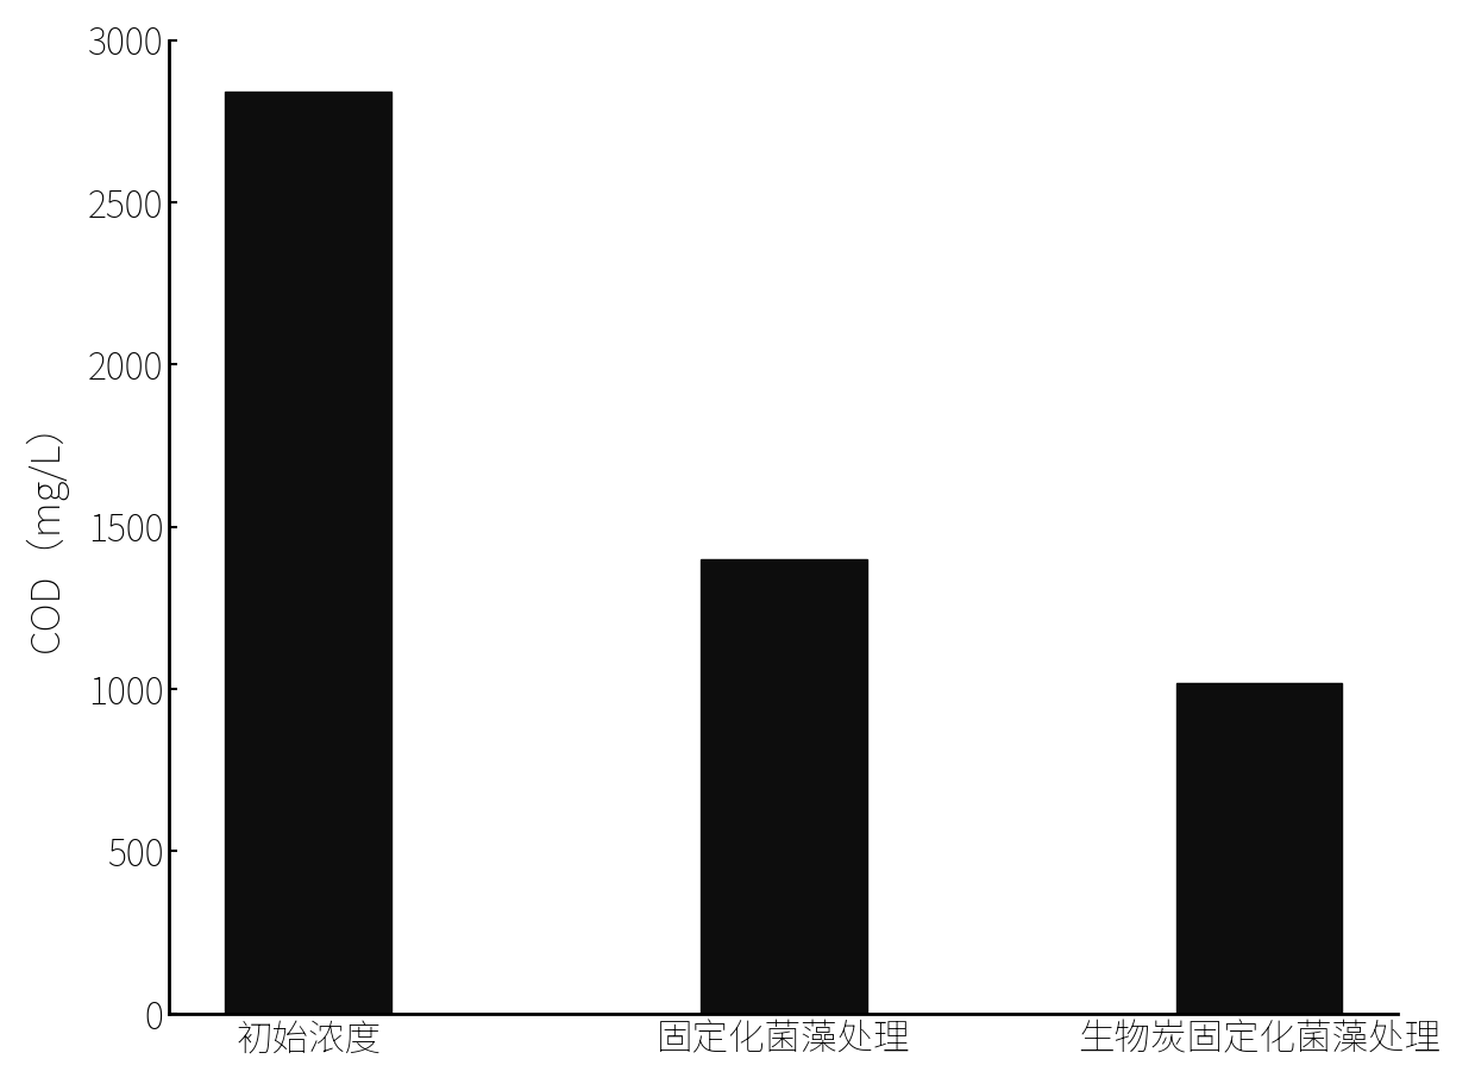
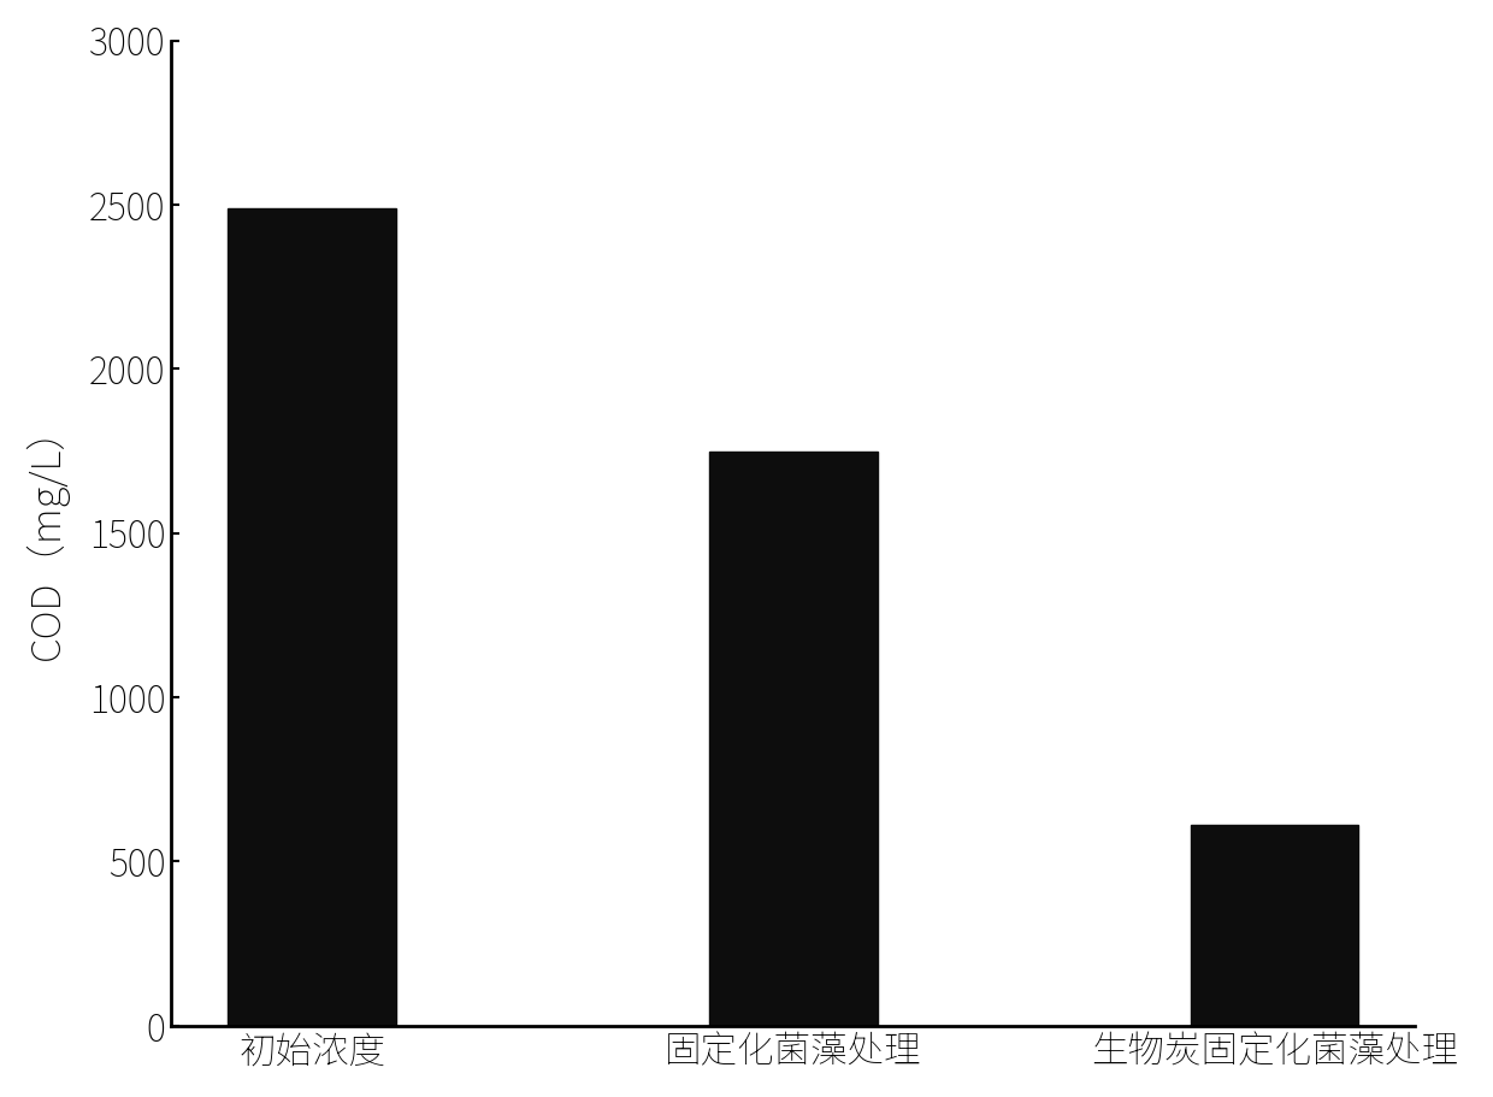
初始浓度: 2840 -> 2490
固定化菌藻处理: 1400 -> 1750
生物炭固定化菌藻处理: 1020 -> 610
